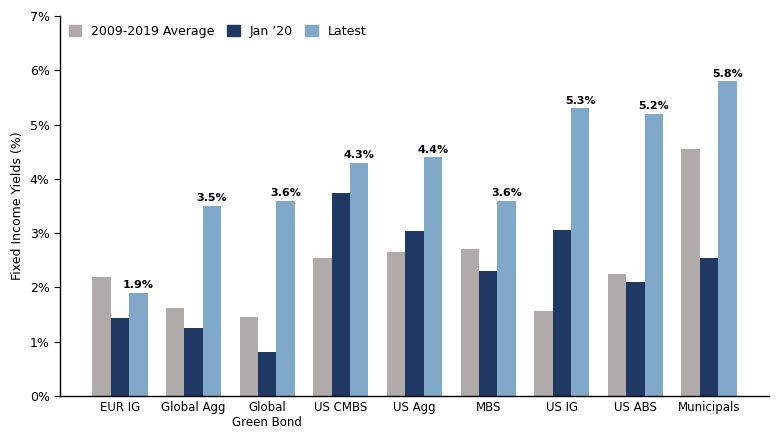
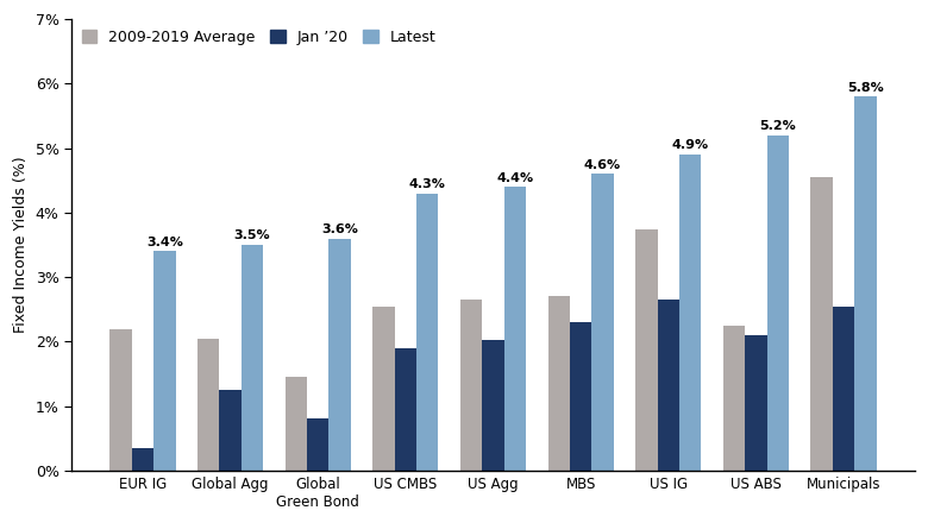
Jan ’20/EUR IG: 1.44% -> 0.35%
Latest/EUR IG: 1.9% -> 3.4%
2009-2019 Average/Global Agg: 1.62% -> 2.05%
Jan ’20/US CMBS: 3.74% -> 1.90%
Jan ’20/US Agg: 3.04% -> 2.03%
Latest/MBS: 3.6% -> 4.6%
2009-2019 Average/US IG: 1.56% -> 3.75%
Jan ’20/US IG: 3.06% -> 2.65%
Latest/US IG: 5.3% -> 4.9%
